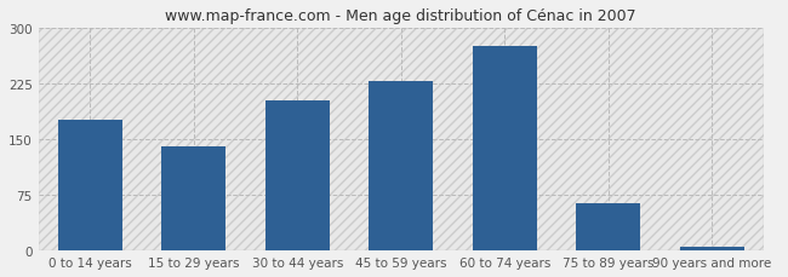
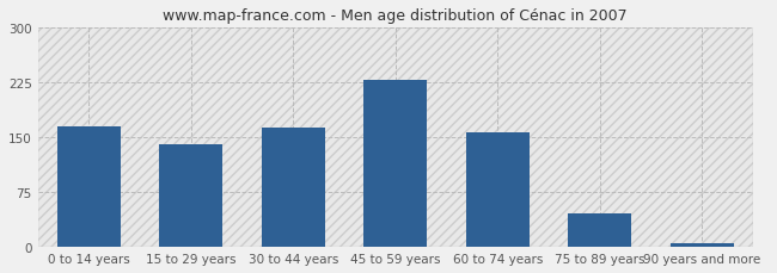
0 to 14 years: 176 -> 165
30 to 44 years: 202 -> 163
60 to 74 years: 276 -> 157
75 to 89 years: 64 -> 46
